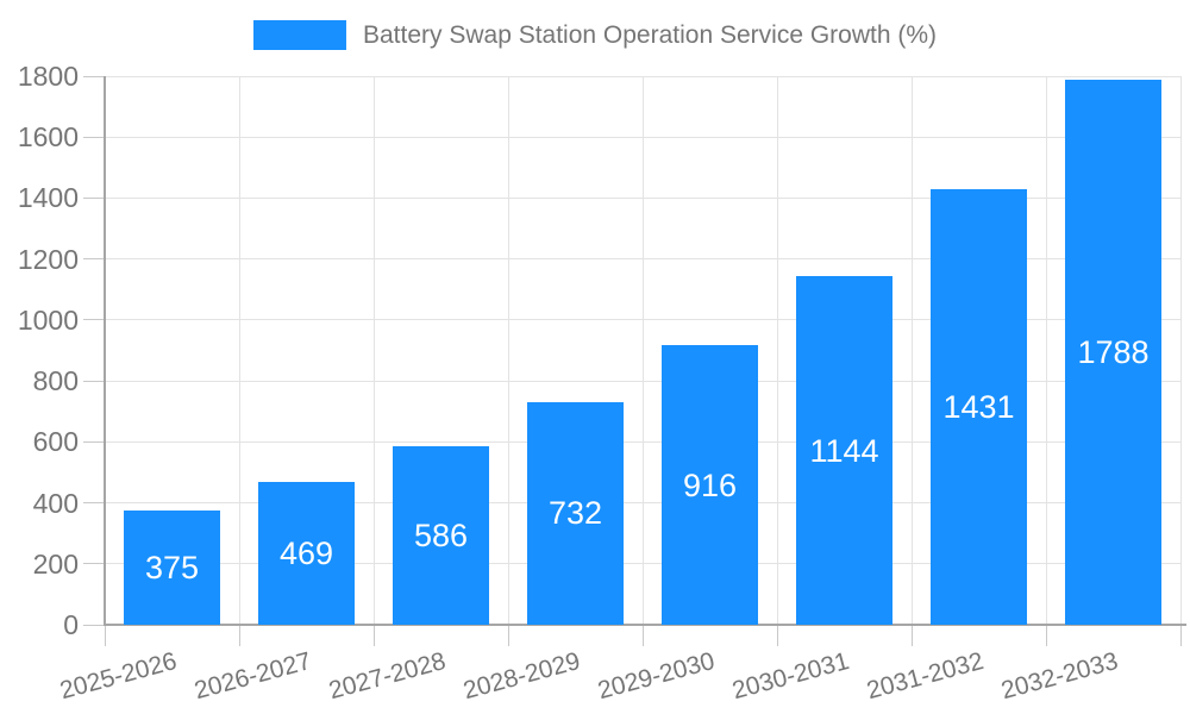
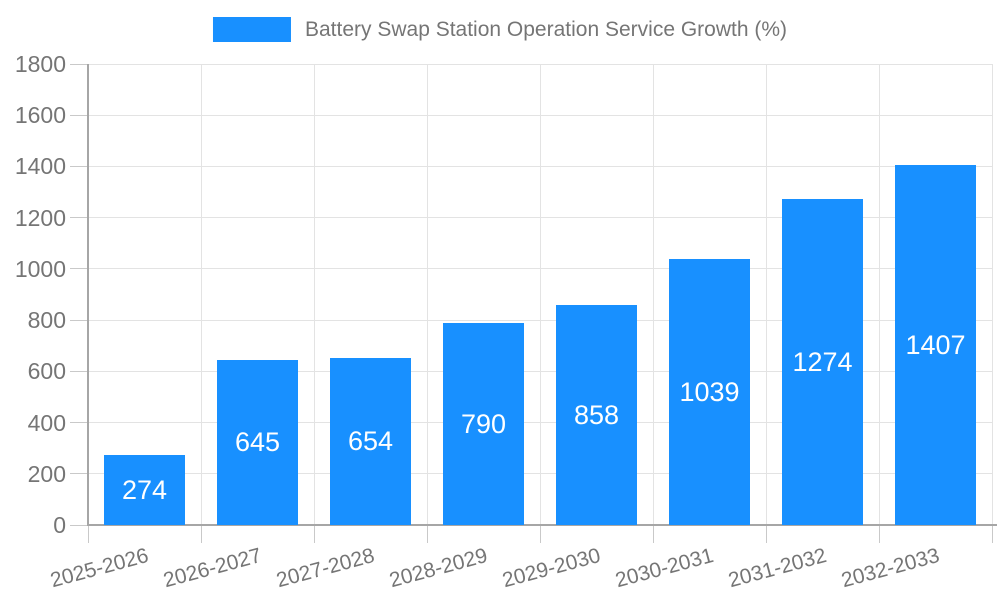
2025-2026: 375 -> 274
2026-2027: 469 -> 645
2027-2028: 586 -> 654
2028-2029: 732 -> 790
2029-2030: 916 -> 858
2030-2031: 1144 -> 1039
2031-2032: 1431 -> 1274
2032-2033: 1788 -> 1407
